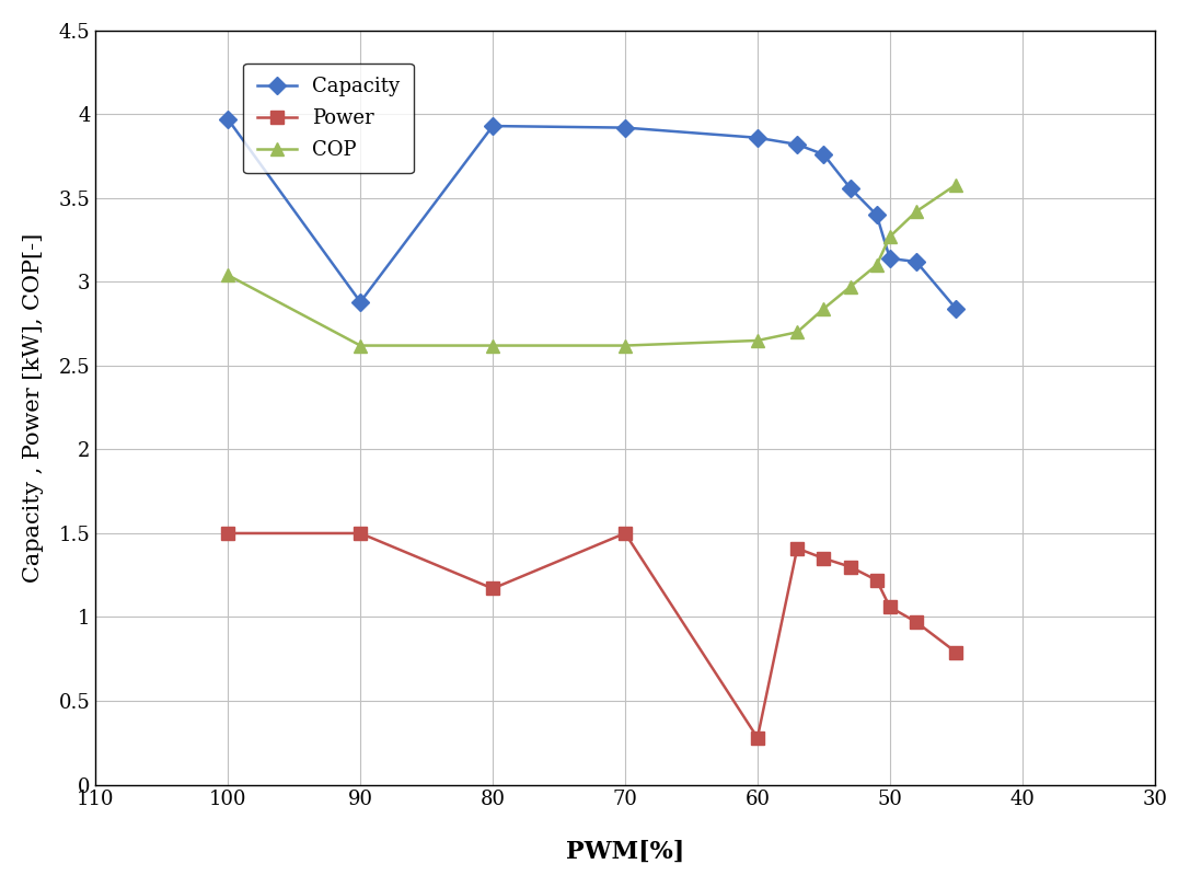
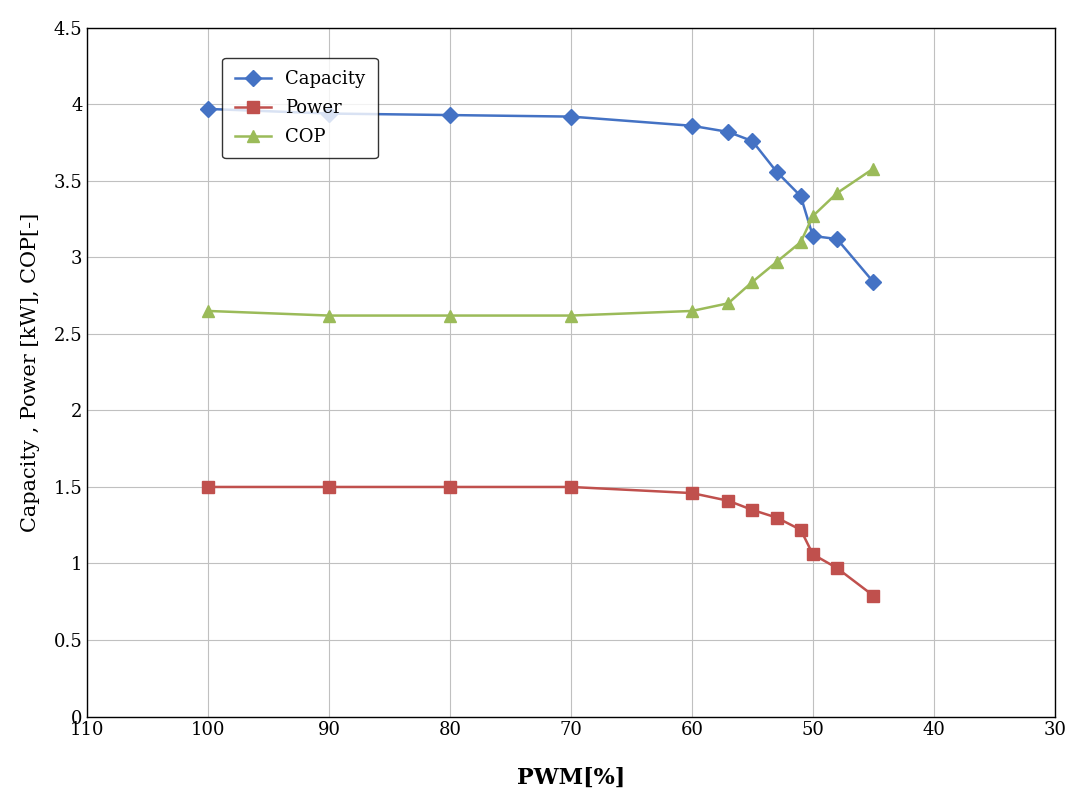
COP/100: 3.04 -> 2.65
Capacity/90: 2.88 -> 3.94
Power/80: 1.17 -> 1.50
Power/60: 0.28 -> 1.46
